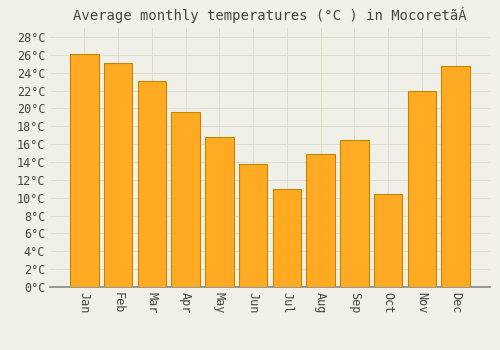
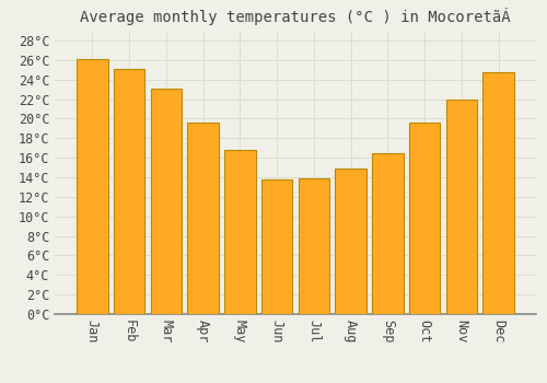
Jul: 11.0°C -> 13.9°C
Oct: 10.4°C -> 19.6°C
